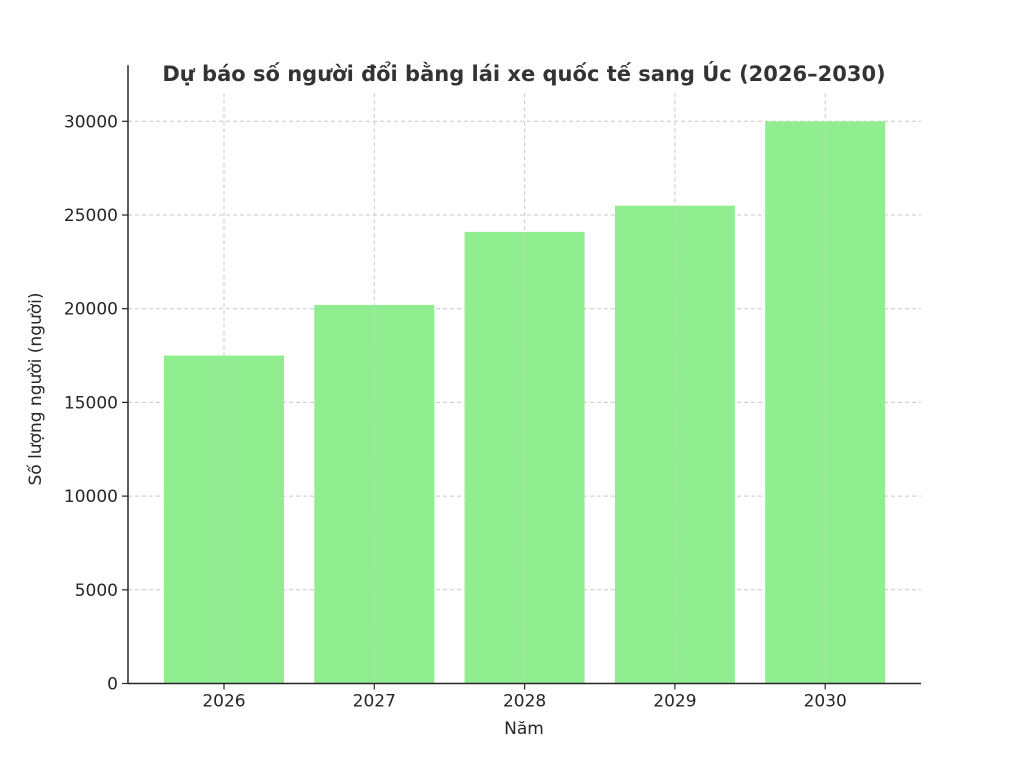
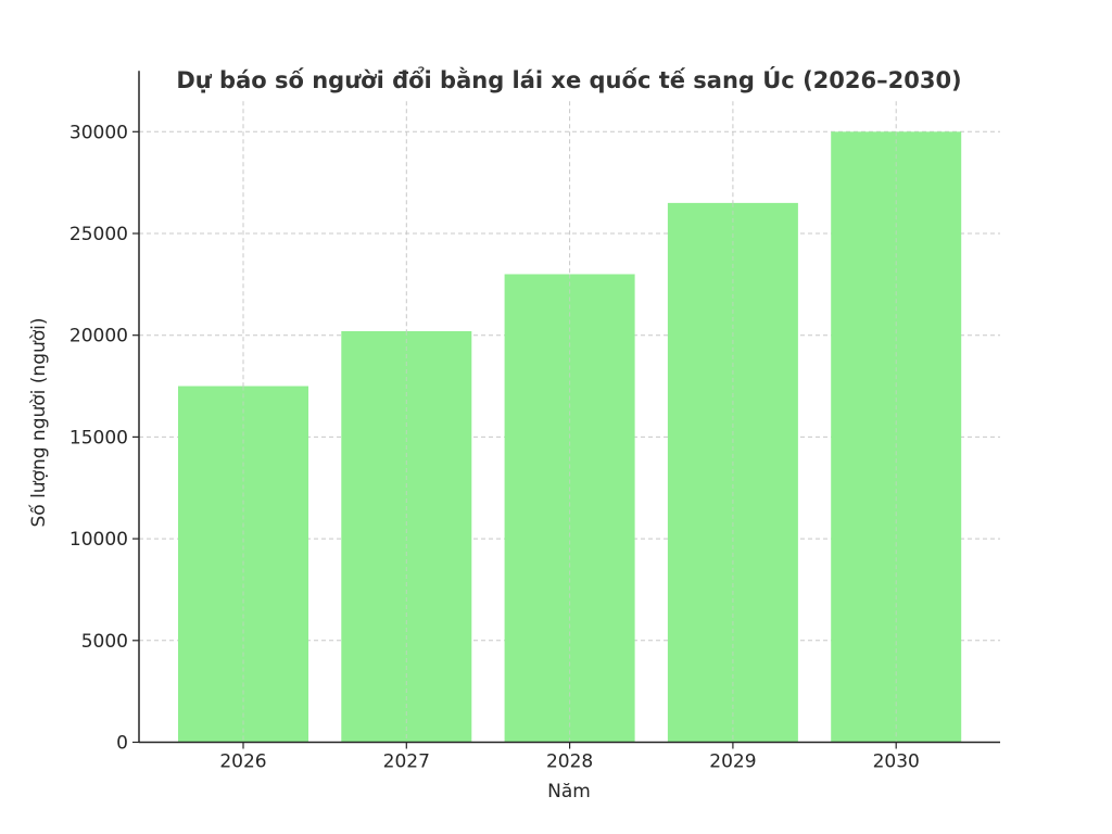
2028: 24100 -> 23000
2029: 25500 -> 26500
